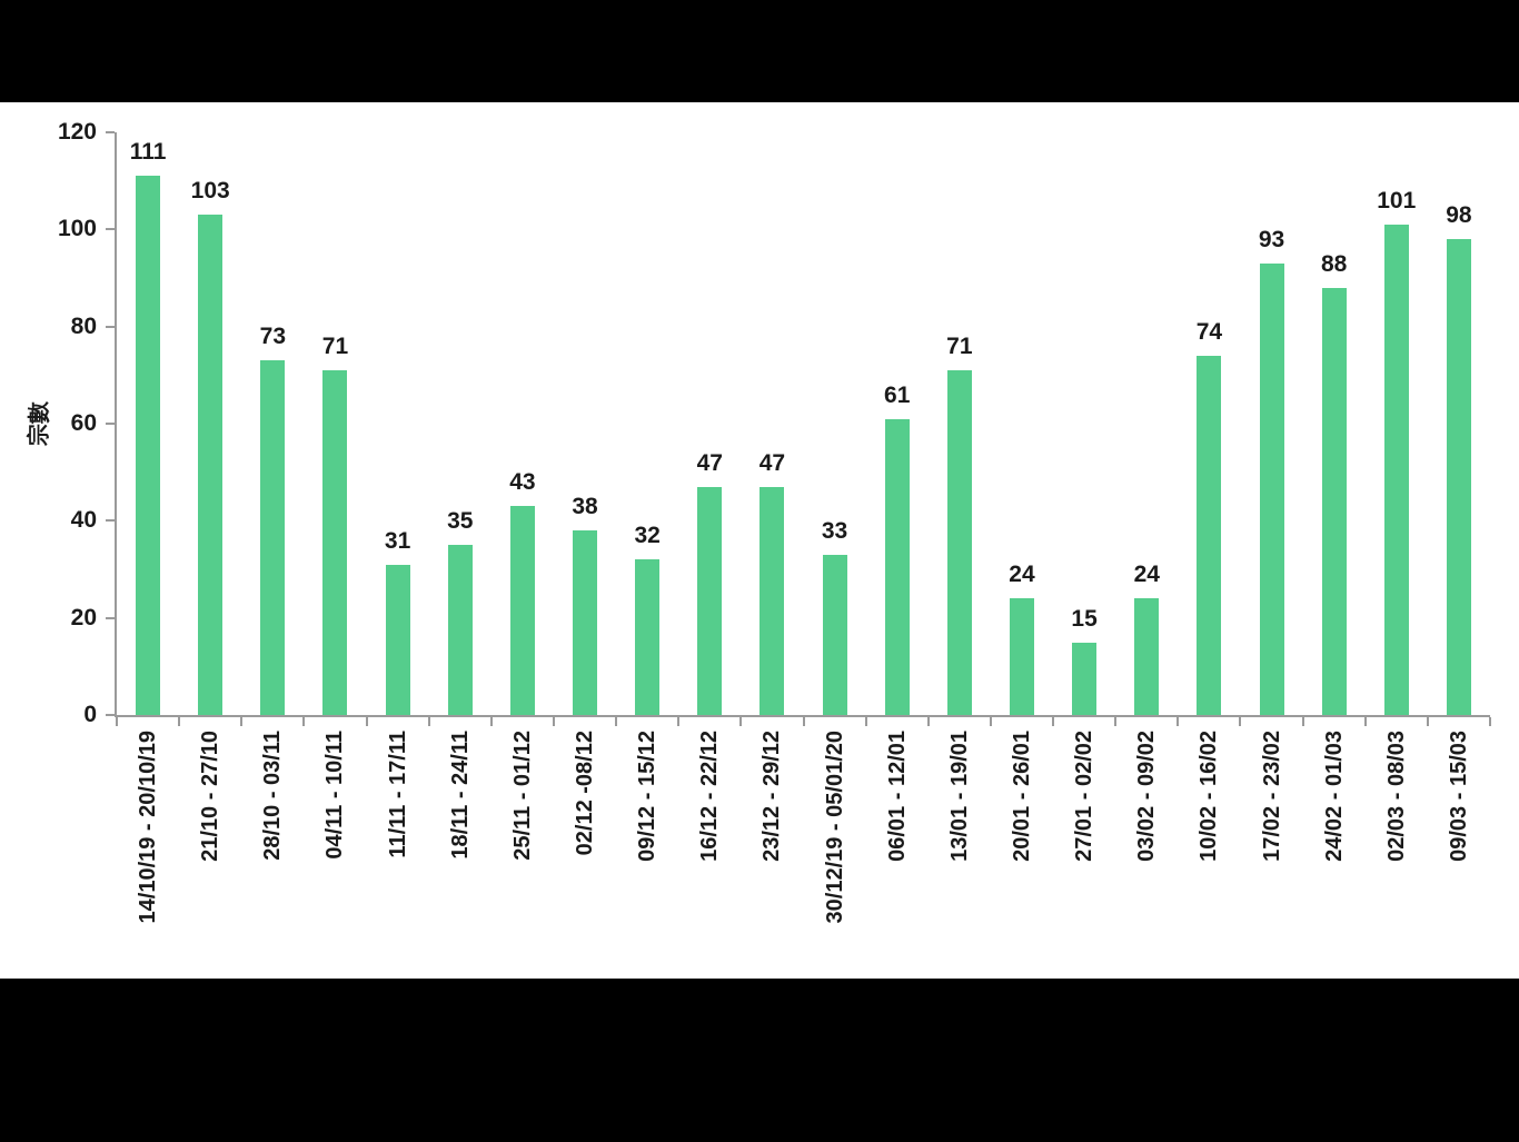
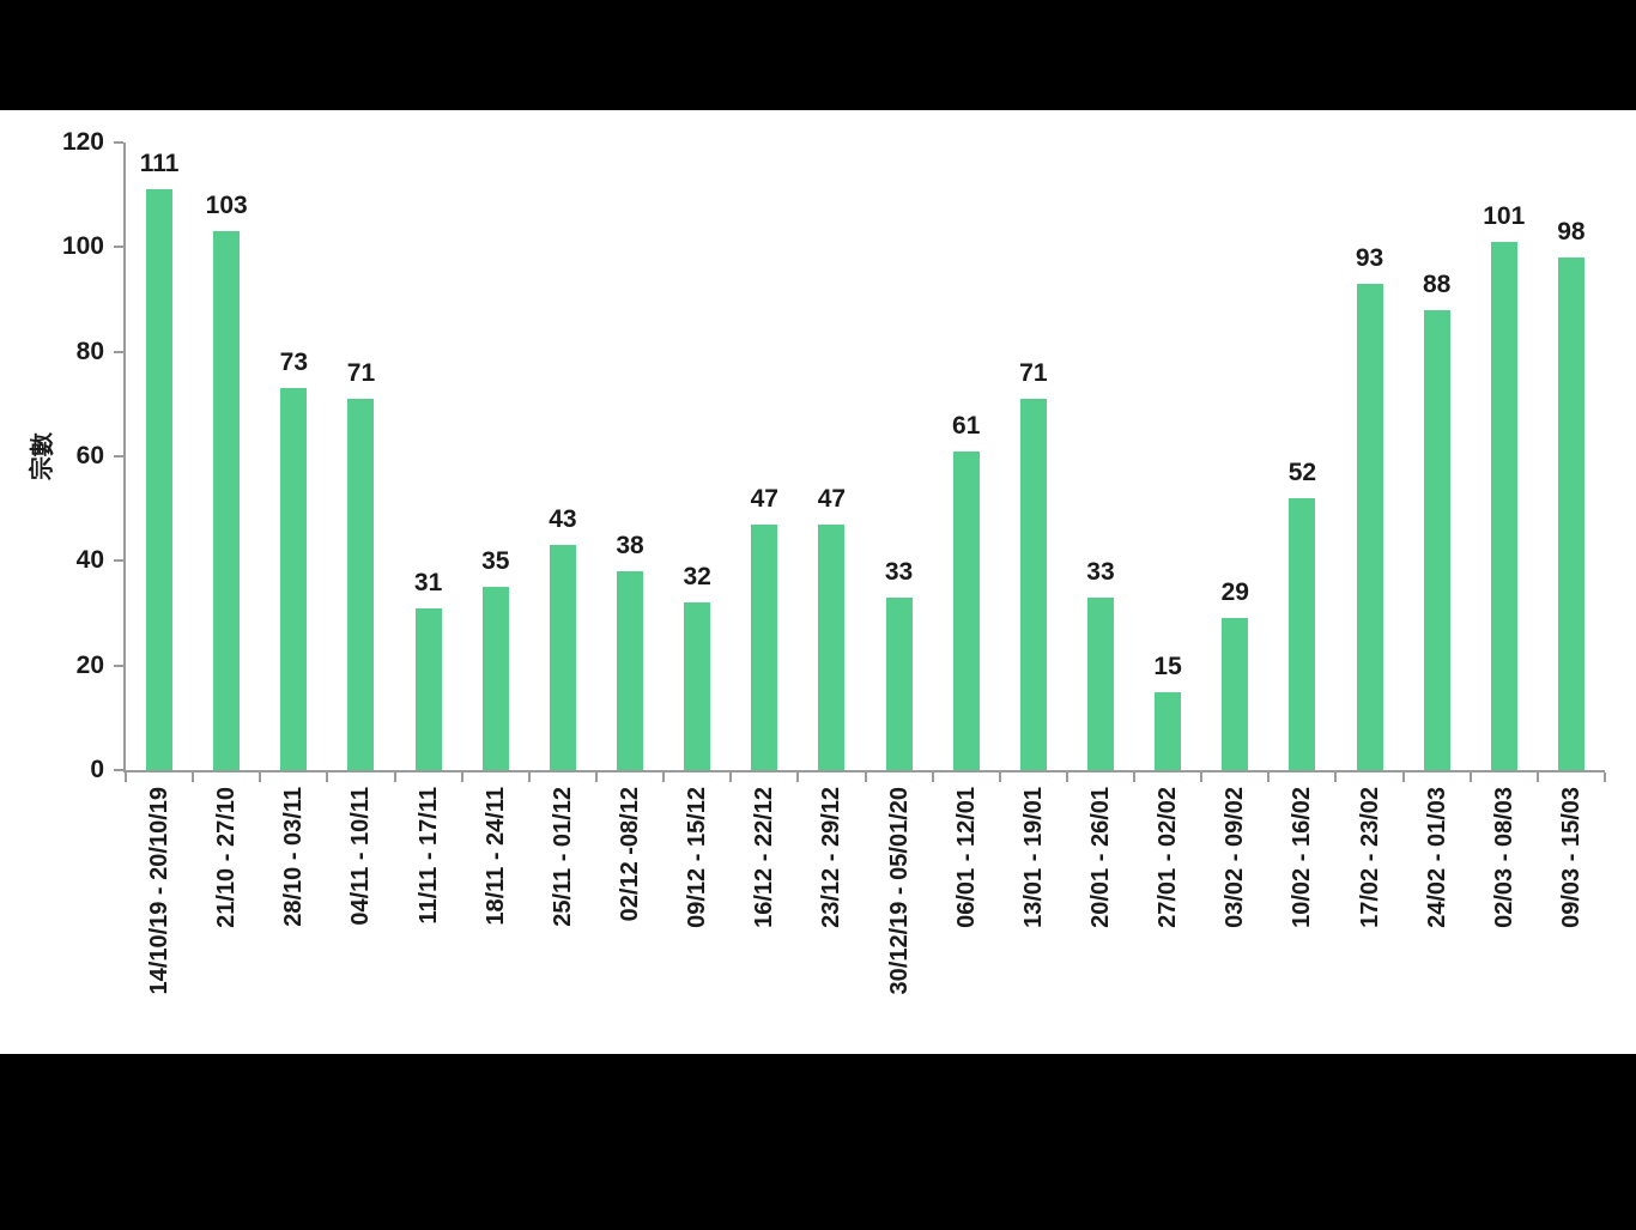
20/01 - 26/01: 24 -> 33
03/02 - 09/02: 24 -> 29
10/02 - 16/02: 74 -> 52
